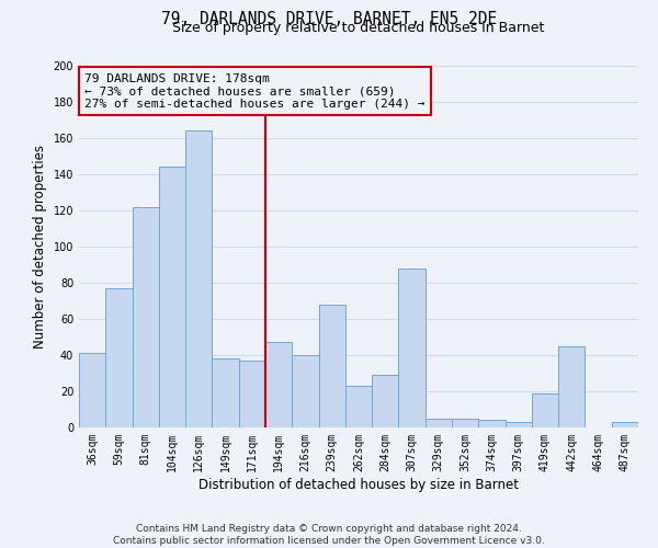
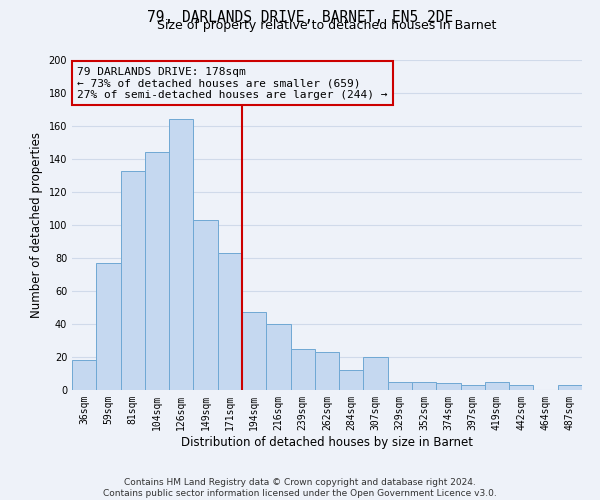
36sqm: 41 -> 18
81sqm: 122 -> 133
149sqm: 38 -> 103
171sqm: 37 -> 83
239sqm: 68 -> 25
284sqm: 29 -> 12
307sqm: 88 -> 20
419sqm: 19 -> 5
442sqm: 45 -> 3
